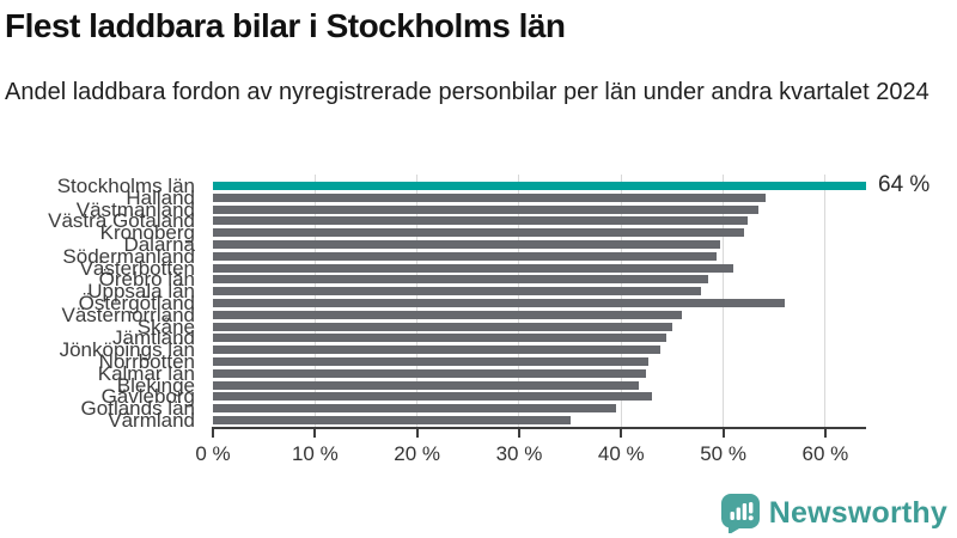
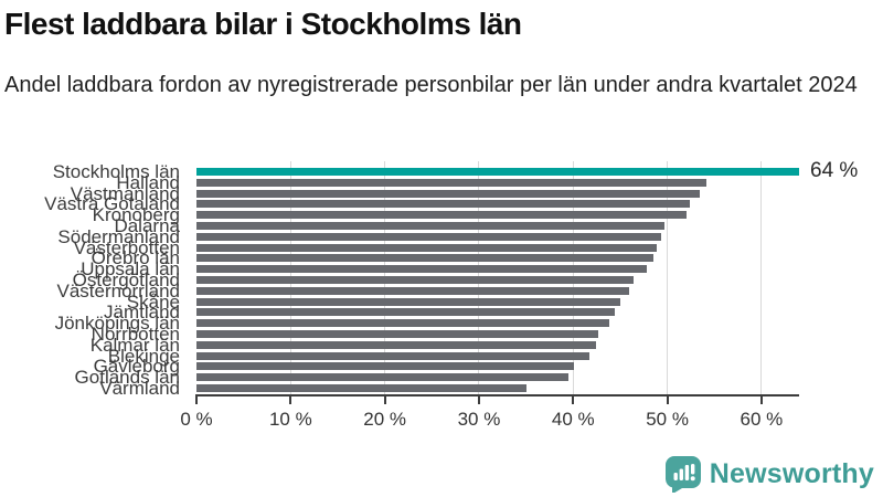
Västerbotten: 51% -> 49%
Östergötland: 56% -> 46%
Gävleborg: 43% -> 40%
